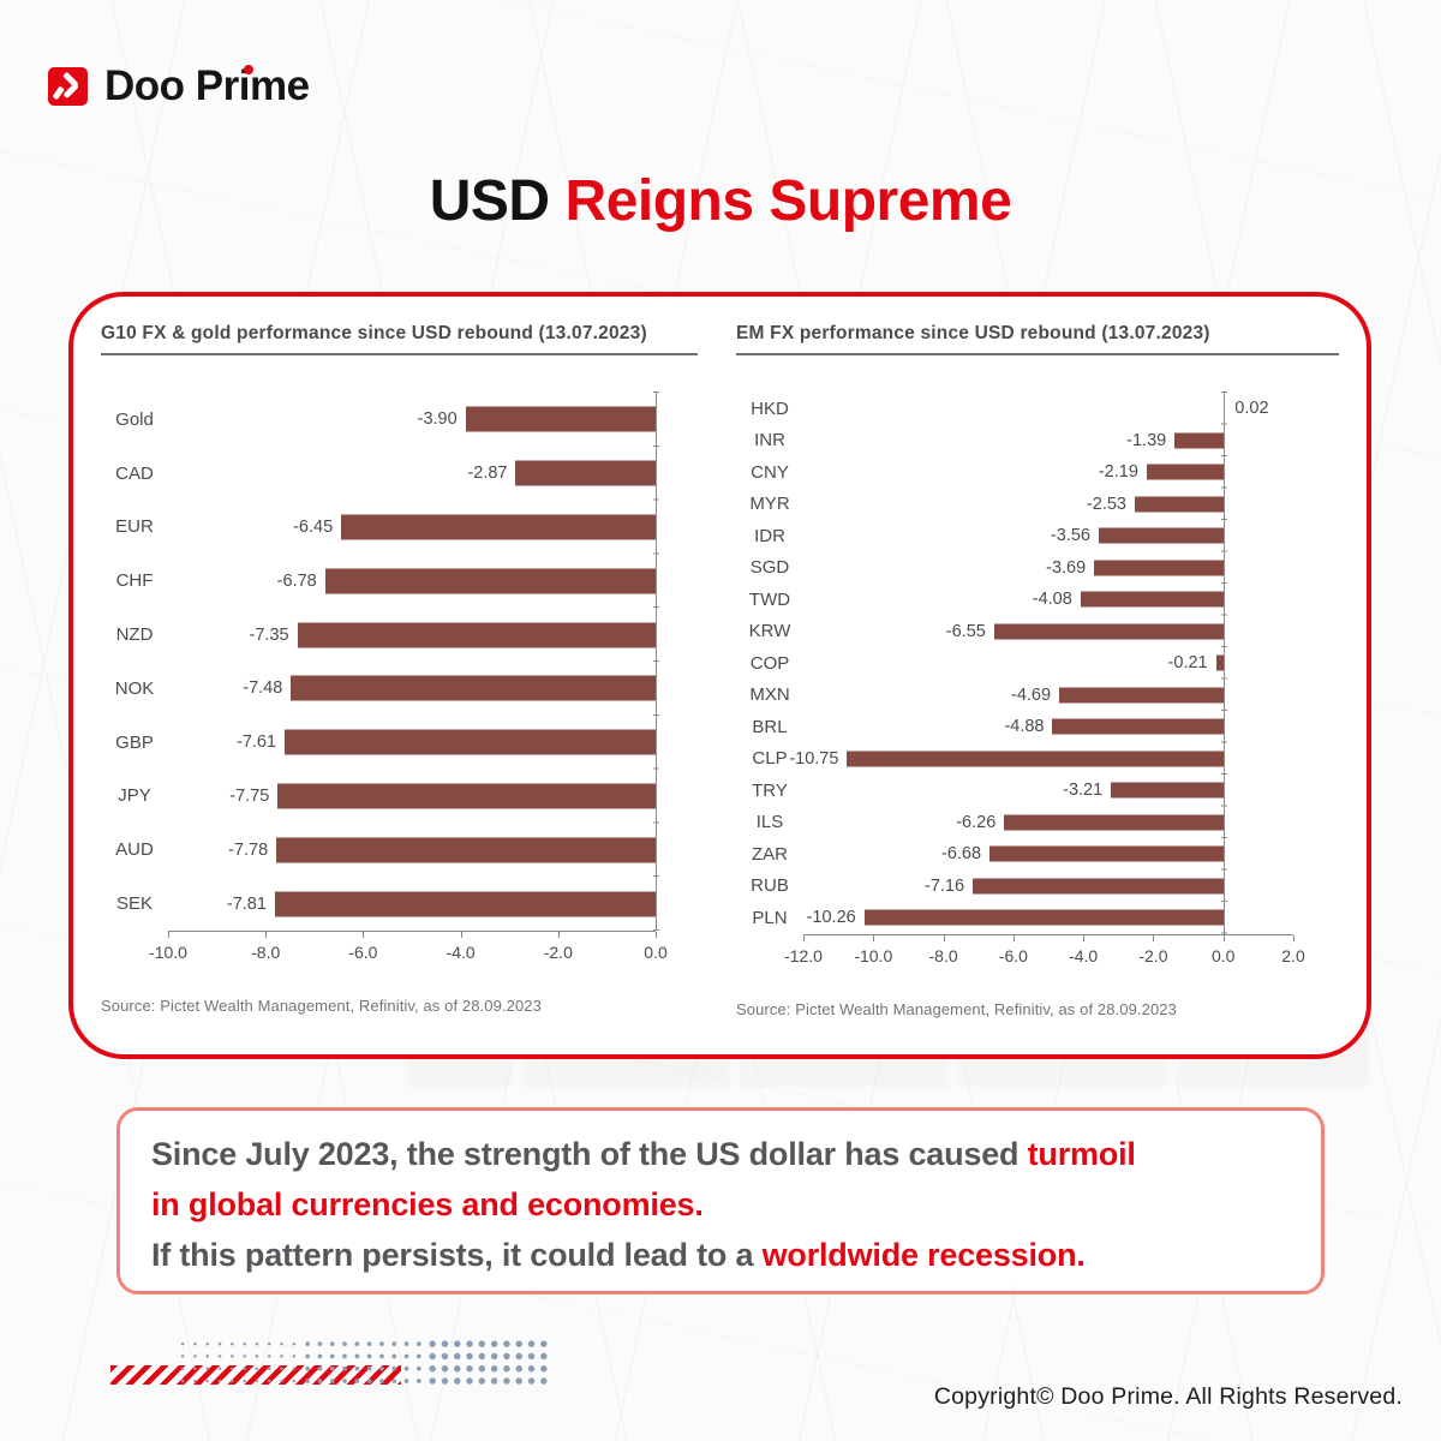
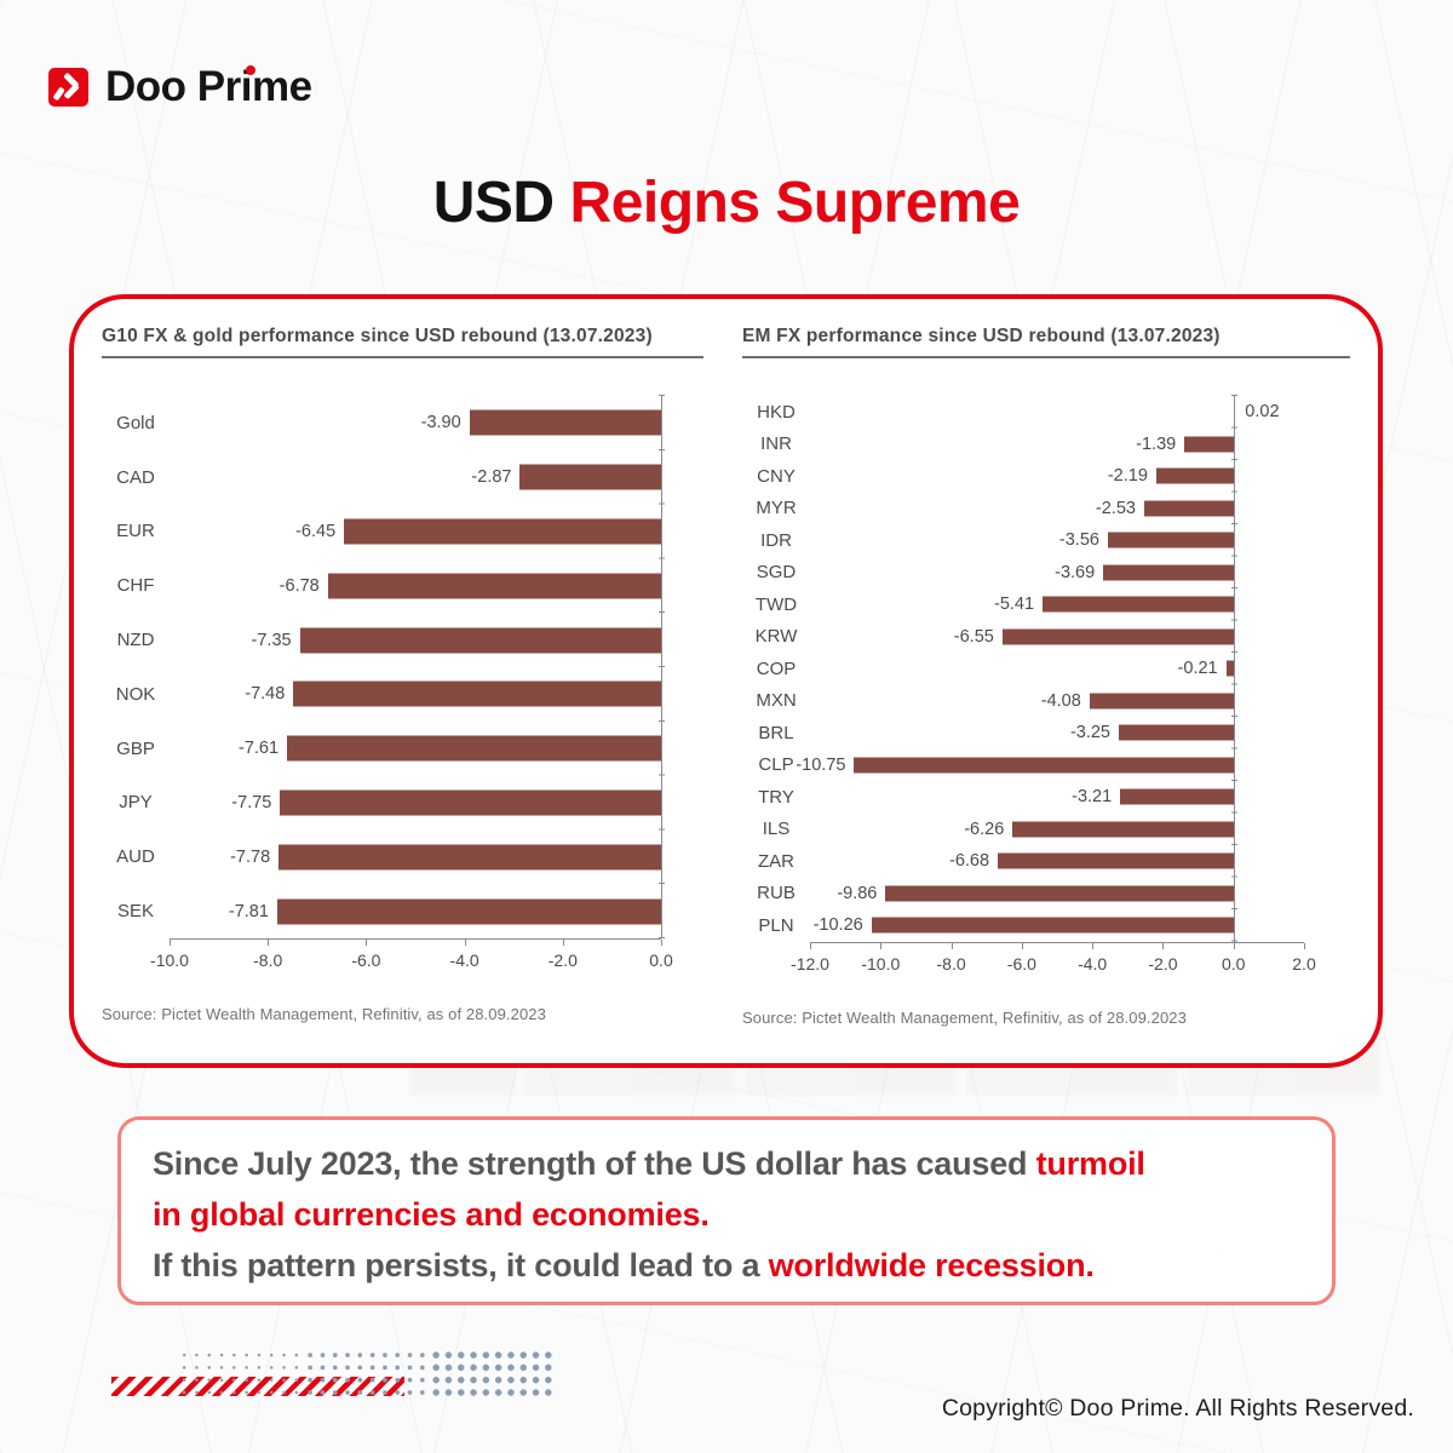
EM FX performance since USD rebound (13.07.2023)/TWD: -4.08 -> -5.41
EM FX performance since USD rebound (13.07.2023)/MXN: -4.69 -> -4.08
EM FX performance since USD rebound (13.07.2023)/BRL: -4.88 -> -3.25
EM FX performance since USD rebound (13.07.2023)/RUB: -7.16 -> -9.86
